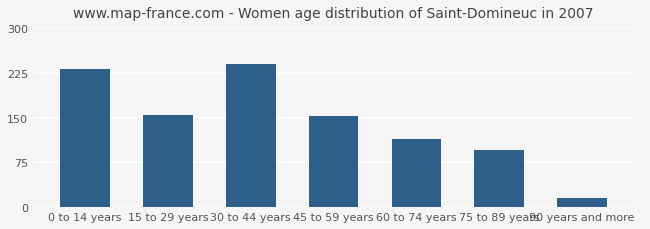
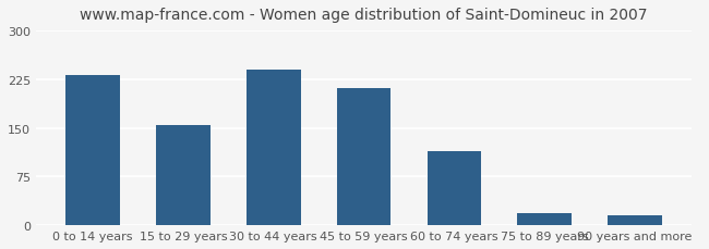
45 to 59 years: 152 -> 212
75 to 89 years: 95 -> 18
